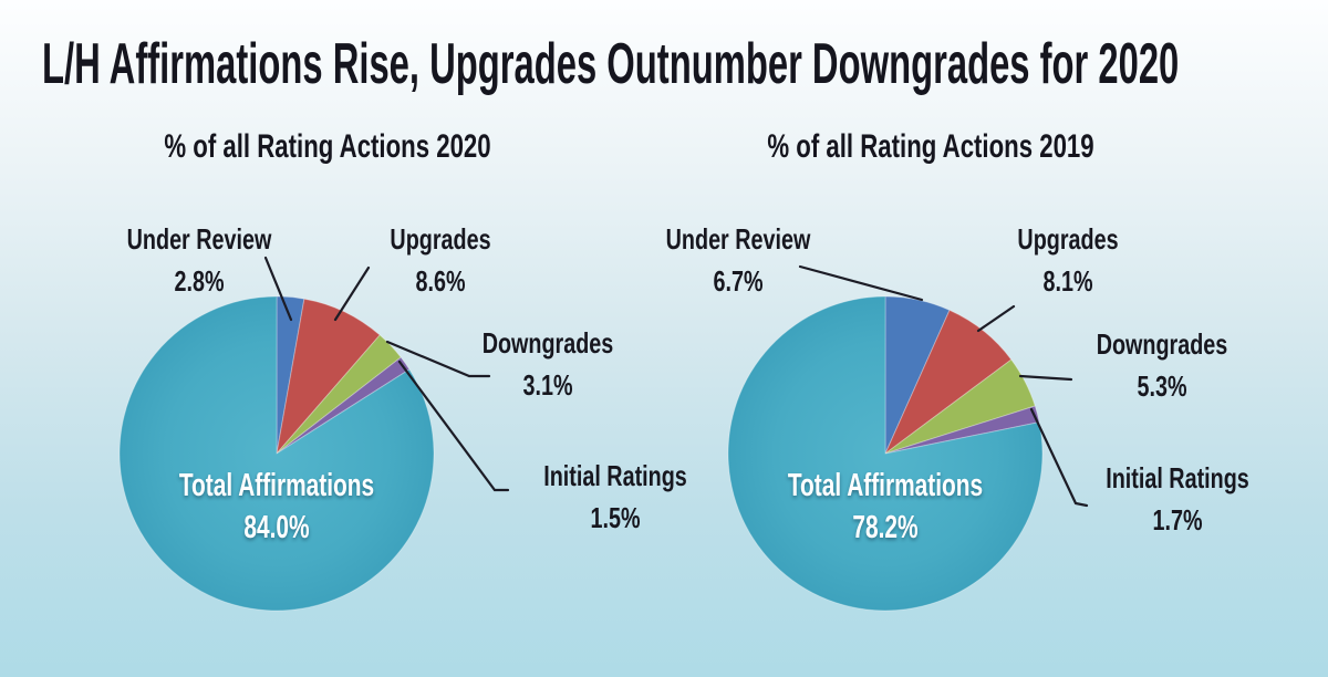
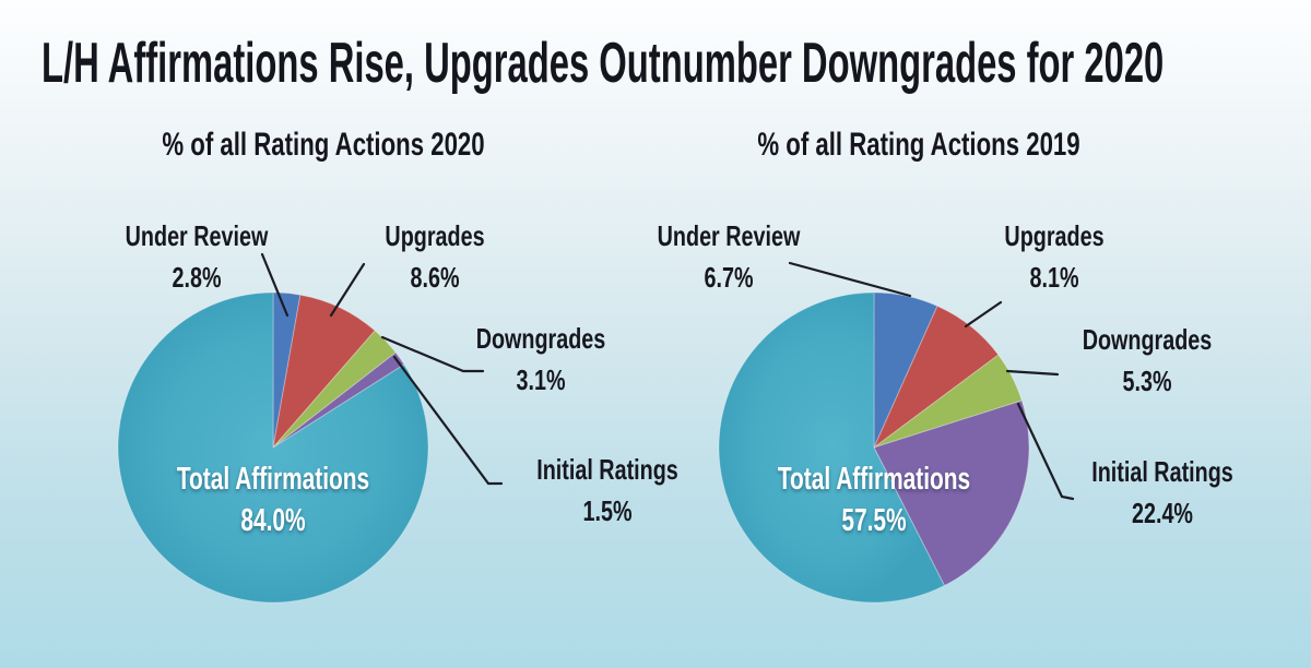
% of all Rating Actions 2019/Initial Ratings: 1.7% -> 22.4%
% of all Rating Actions 2019/Total Affirmations: 78.2% -> 57.5%
